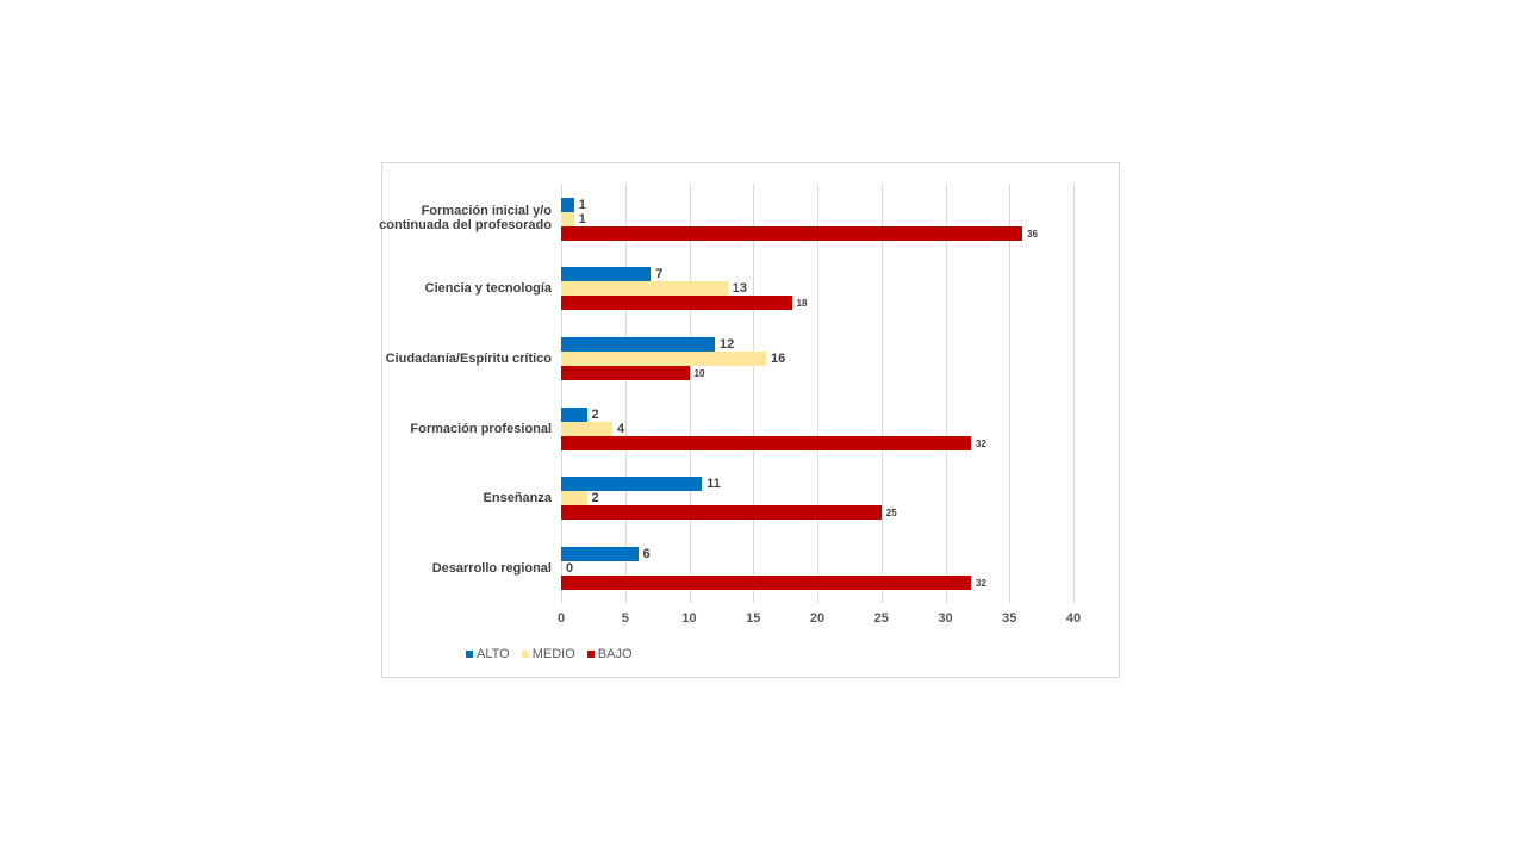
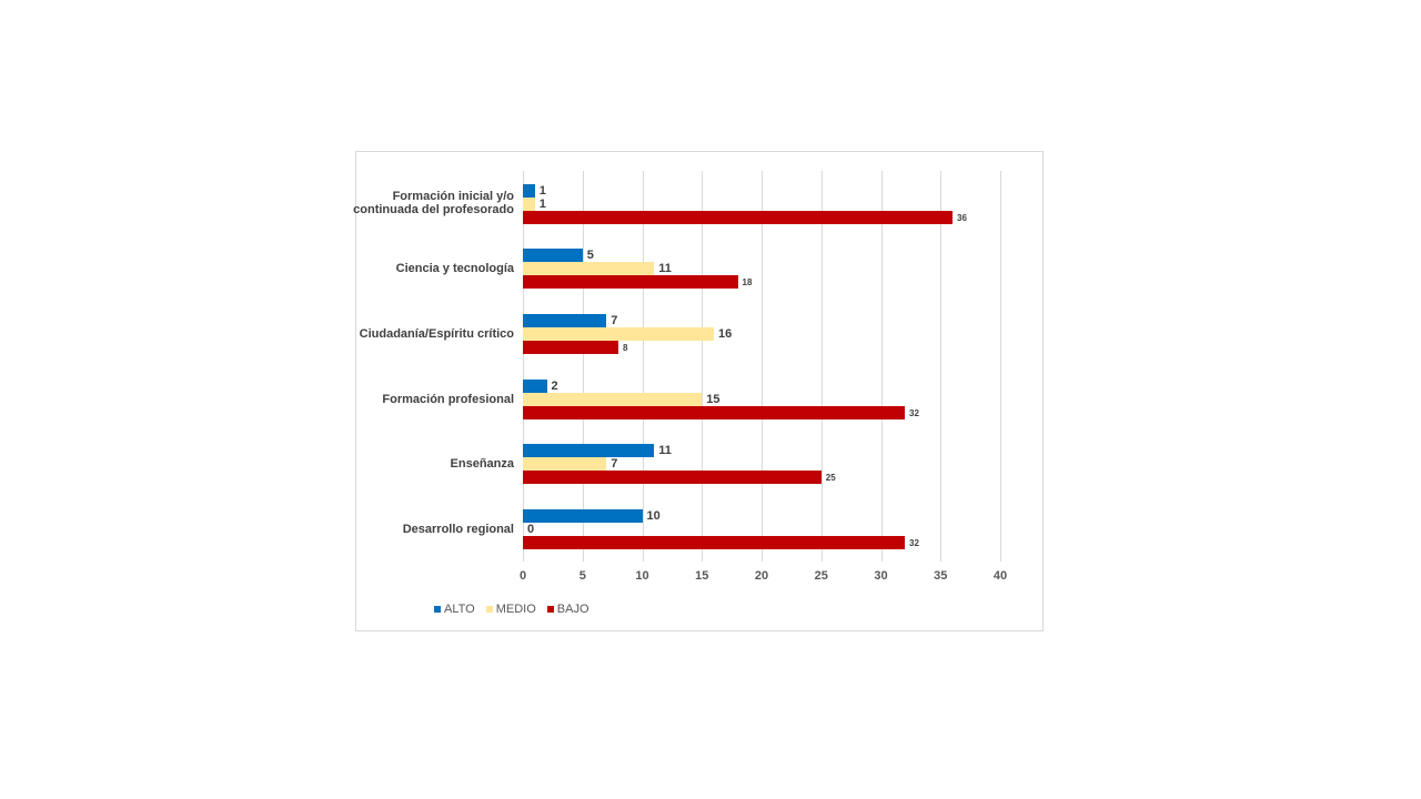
ALTO/Ciencia y tecnología: 7 -> 5
MEDIO/Ciencia y tecnología: 13 -> 11
ALTO/Ciudadanía/Espíritu crítico: 12 -> 7
BAJO/Ciudadanía/Espíritu crítico: 10 -> 8
MEDIO/Formación profesional: 4 -> 15
MEDIO/Enseñanza: 2 -> 7
ALTO/Desarrollo regional: 6 -> 10
